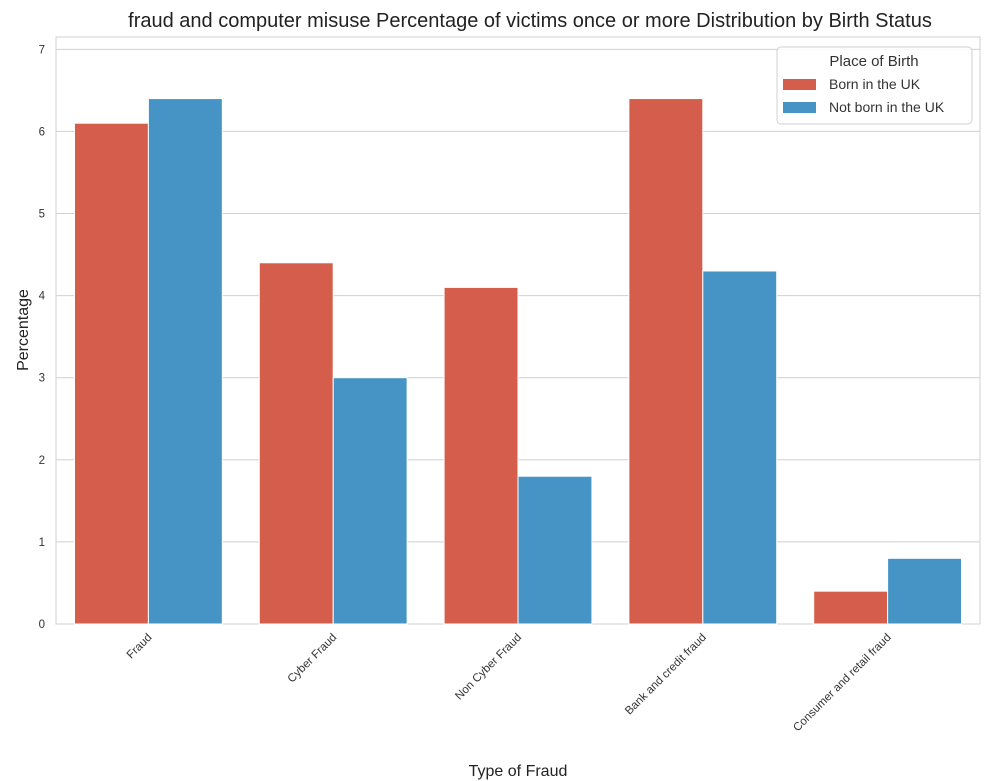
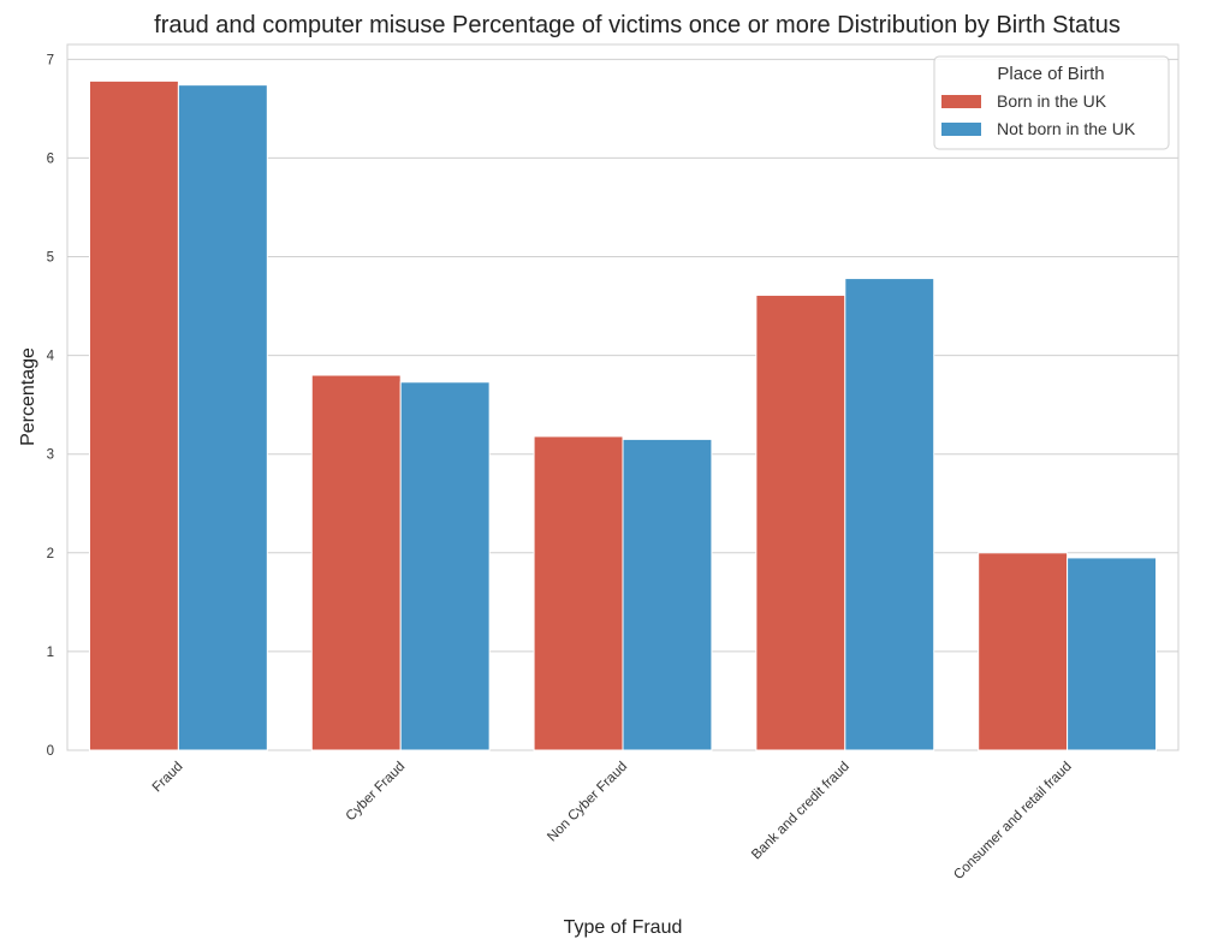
Born in the UK/Fraud: 6.1 -> 6.8
Not born in the UK/Fraud: 6.4 -> 6.7
Born in the UK/Cyber Fraud: 4.4 -> 3.8
Not born in the UK/Cyber Fraud: 3.0 -> 3.7
Born in the UK/Non Cyber Fraud: 4.1 -> 3.2
Not born in the UK/Non Cyber Fraud: 1.8 -> 3.1
Born in the UK/Bank and credit fraud: 6.4 -> 4.6
Not born in the UK/Bank and credit fraud: 4.3 -> 4.8
Born in the UK/Consumer and retail fraud: 0.4 -> 2.0
Not born in the UK/Consumer and retail fraud: 0.8 -> 1.9
